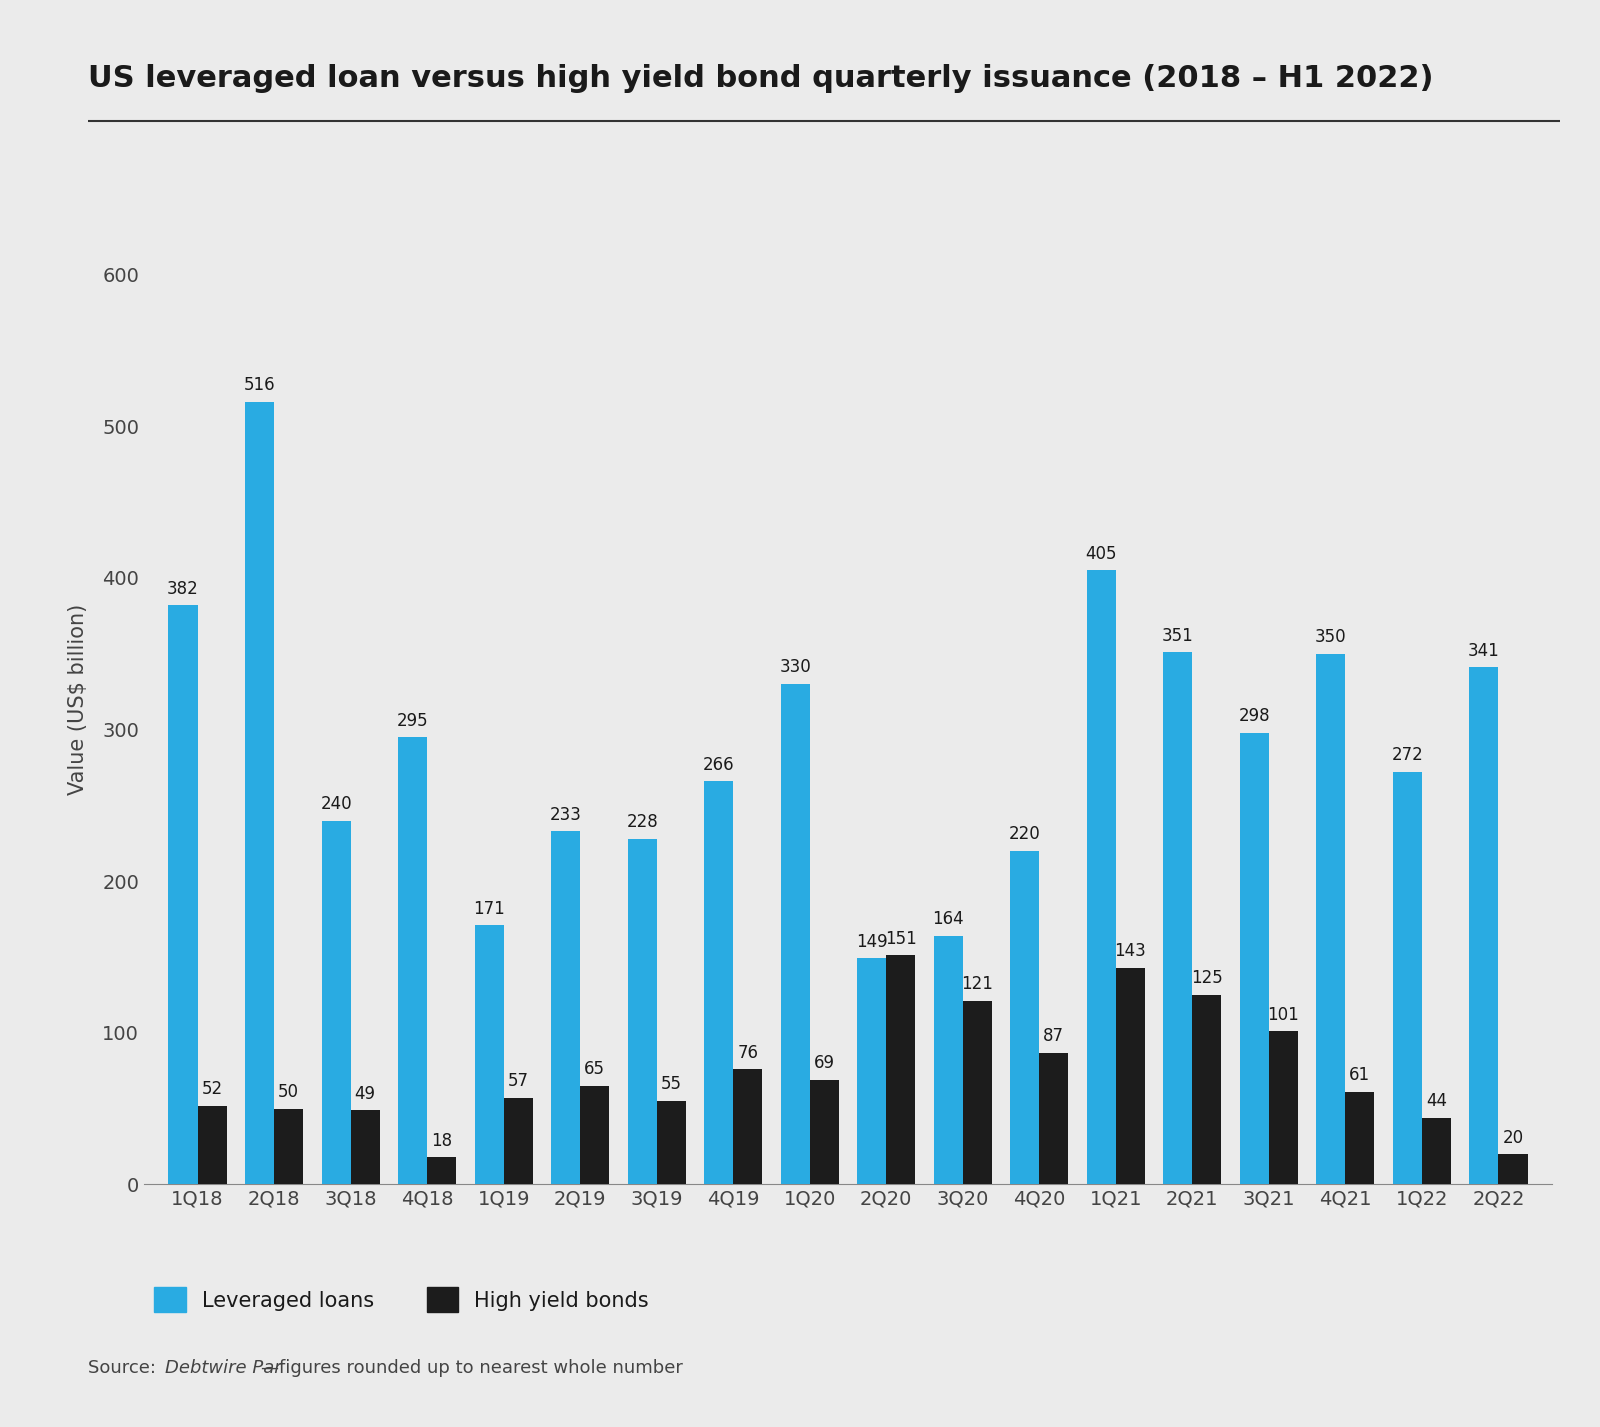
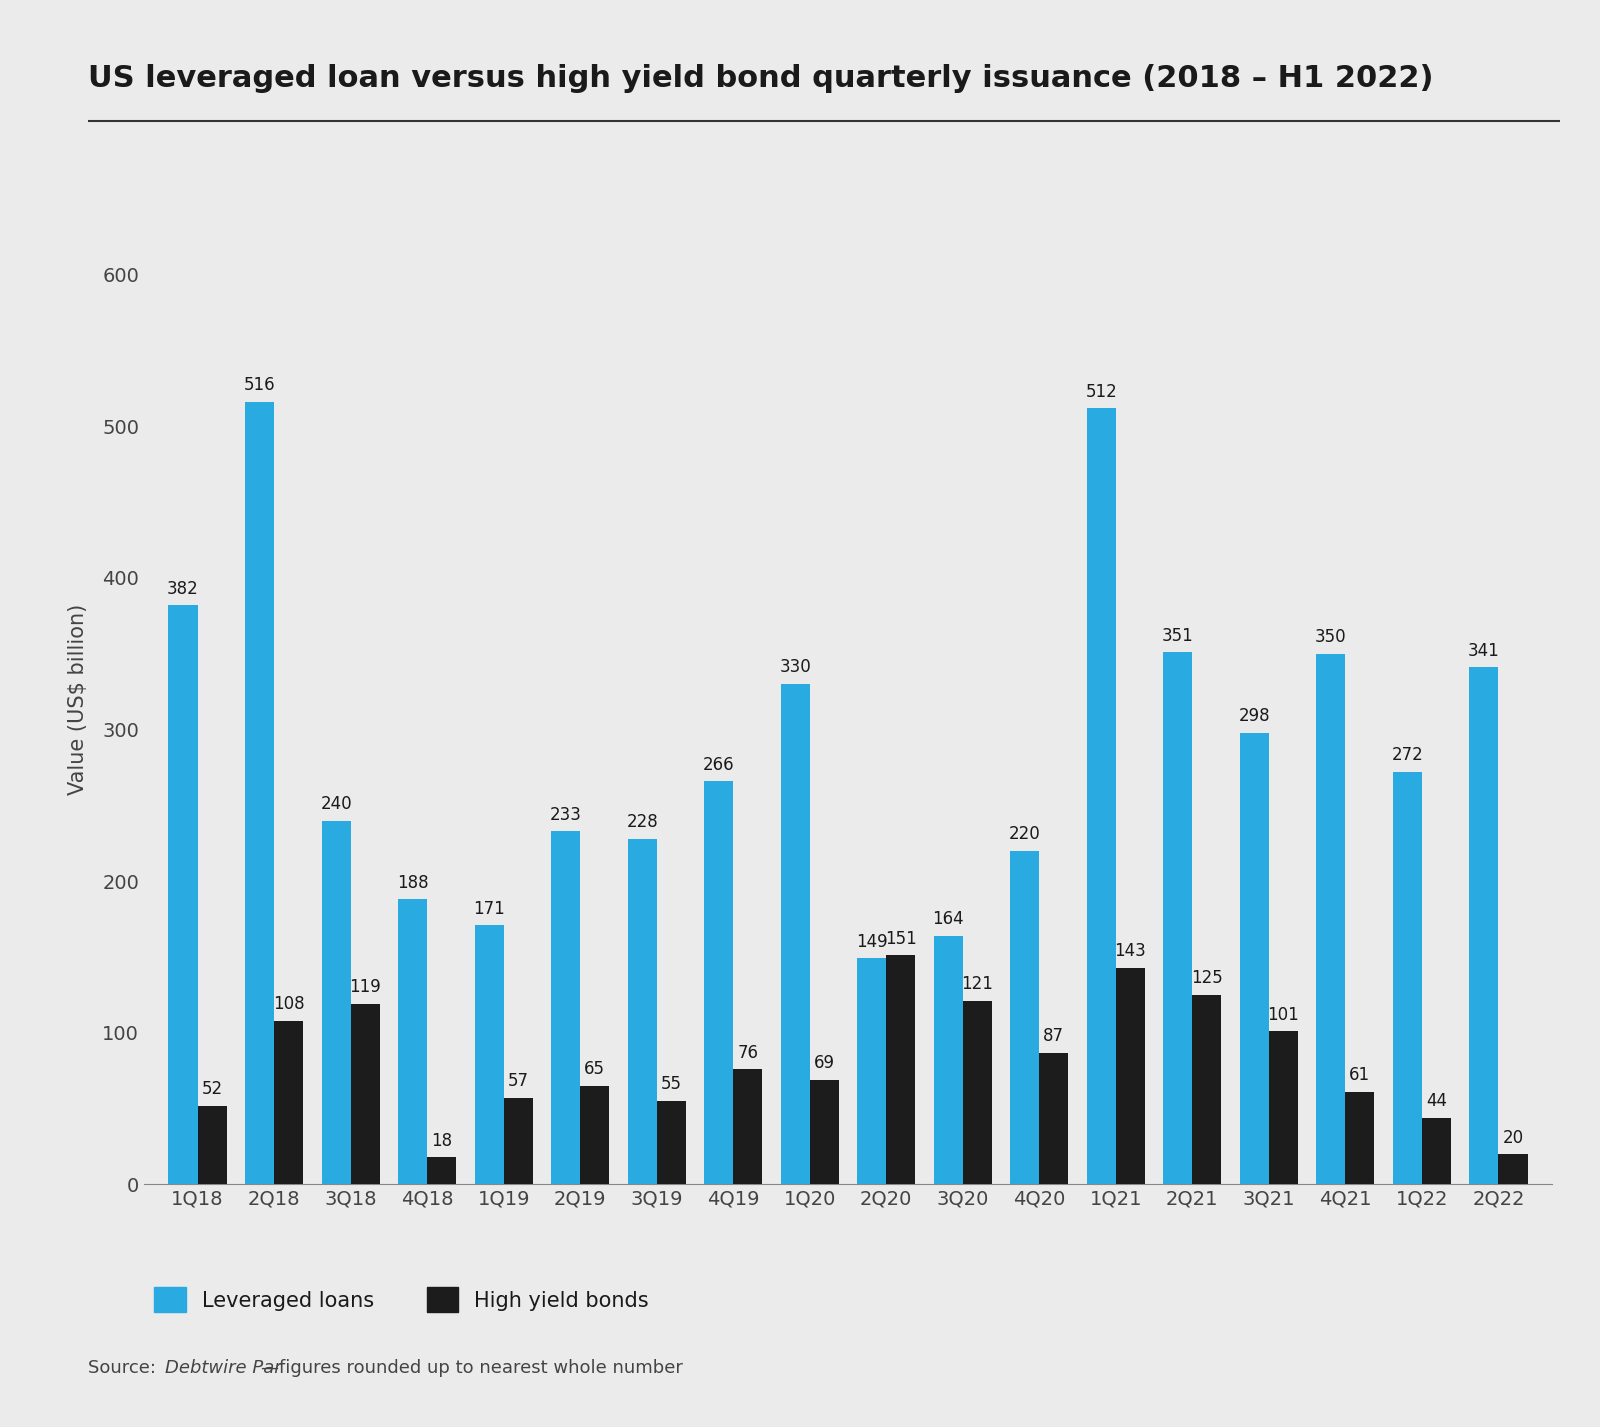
High yield bonds/2Q18: 50 -> 108
High yield bonds/3Q18: 49 -> 119
Leveraged loans/4Q18: 295 -> 188
Leveraged loans/1Q21: 405 -> 512
